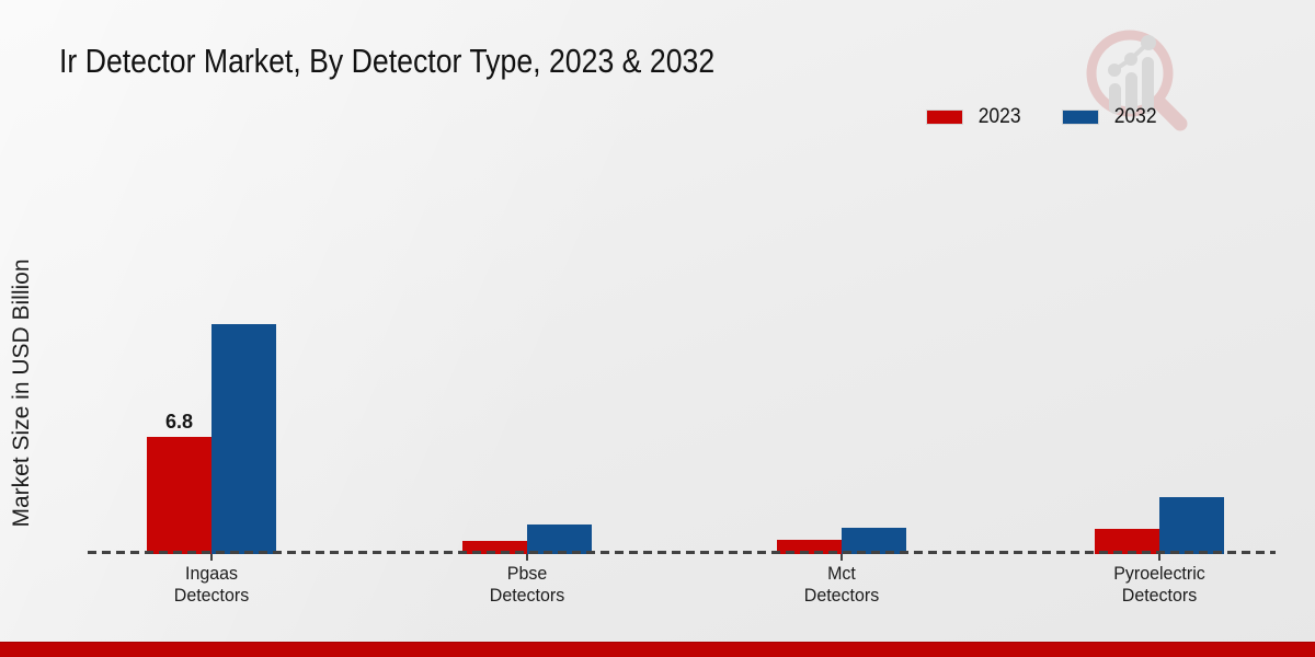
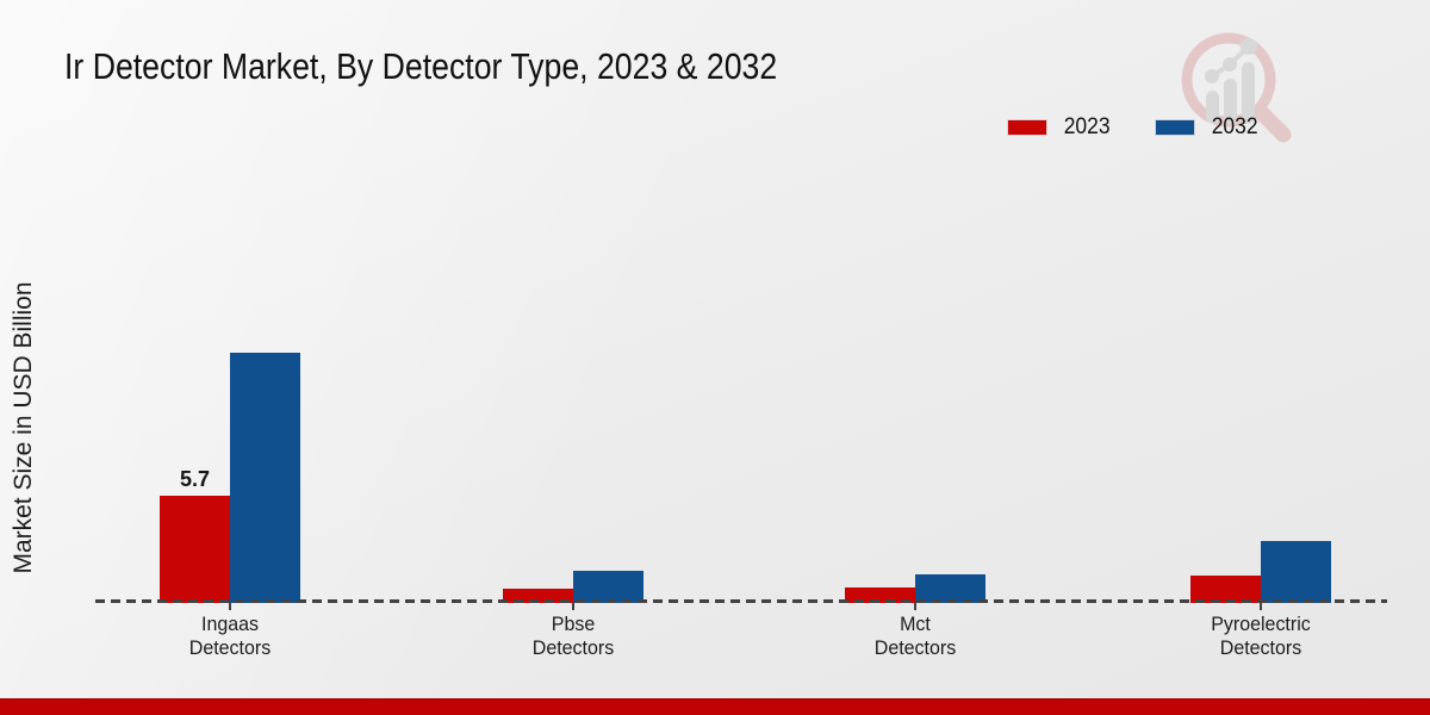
2023/Ingaas Detectors: 6.8 -> 5.7
